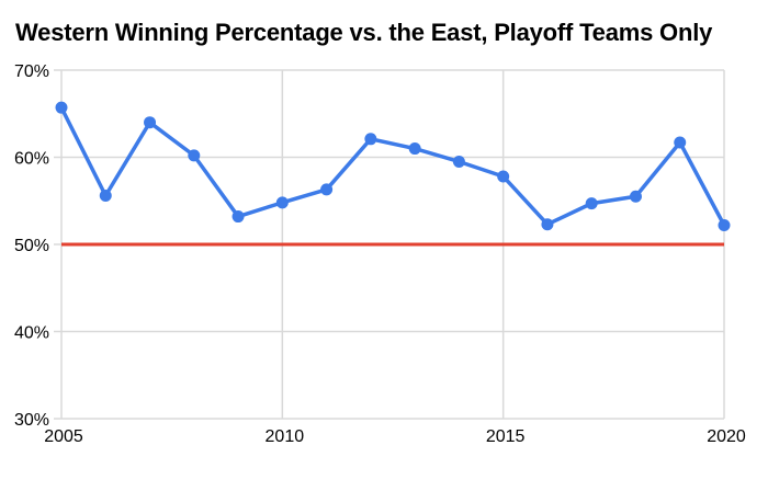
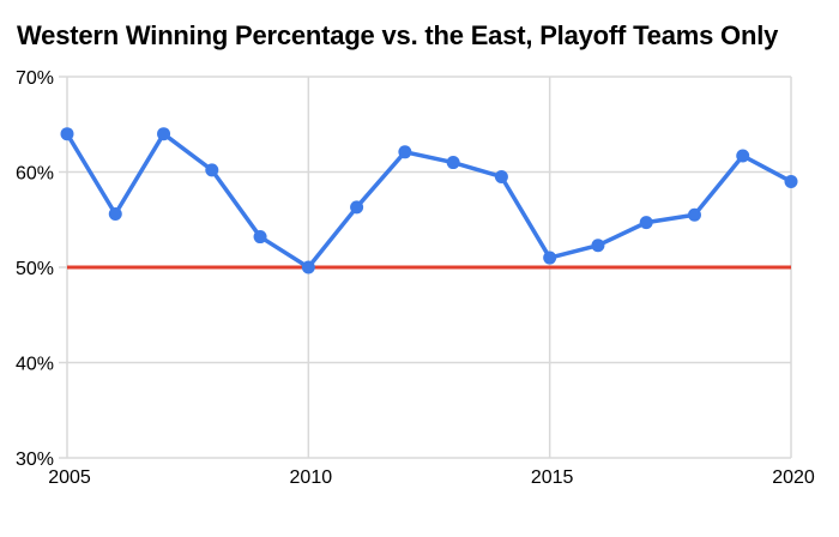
2005: 66% -> 64%
2010: 55% -> 50%
2015: 58% -> 51%
2020: 52% -> 59%
